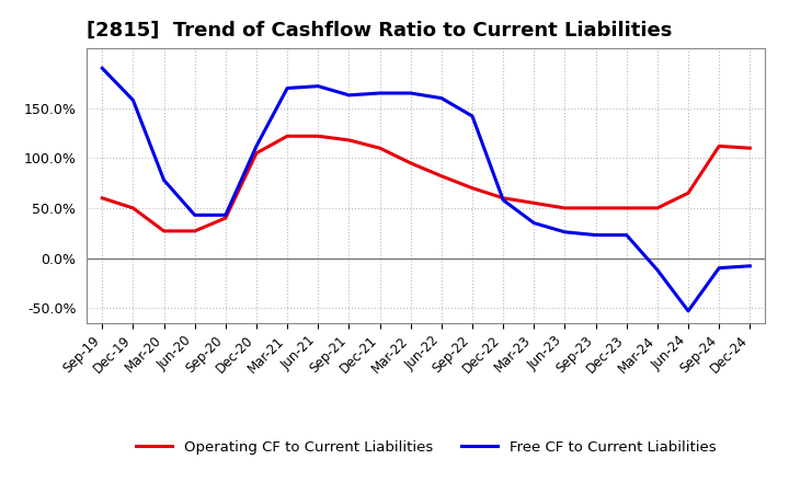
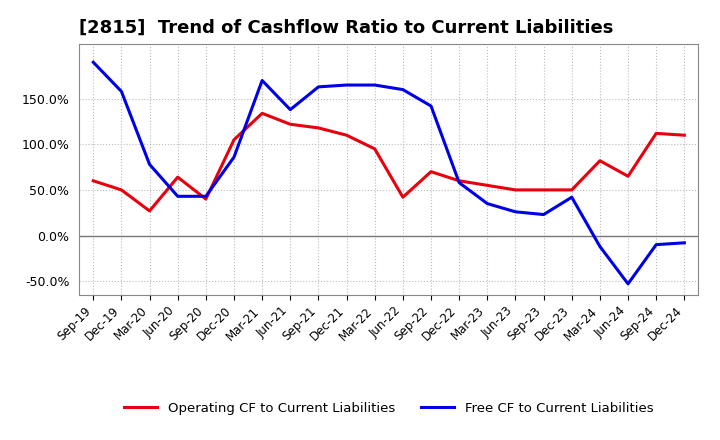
Operating CF to Current Liabilities/Jun-20: 27% -> 64%
Free CF to Current Liabilities/Dec-20: 112% -> 86%
Operating CF to Current Liabilities/Mar-21: 122% -> 134%
Free CF to Current Liabilities/Jun-21: 172% -> 138%
Operating CF to Current Liabilities/Jun-22: 82% -> 42%
Free CF to Current Liabilities/Dec-23: 23% -> 42%
Operating CF to Current Liabilities/Mar-24: 50% -> 82%
